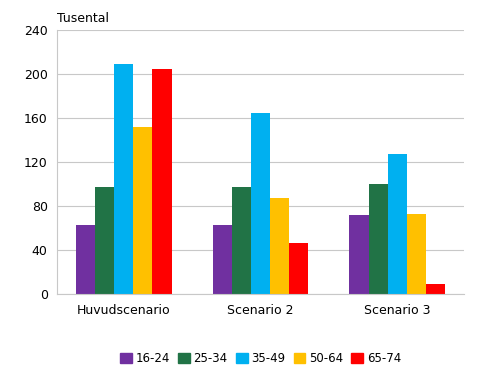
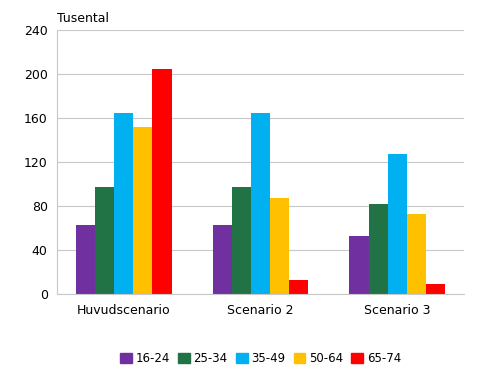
35-49/Huvudscenario: 209 -> 165
65-74/Scenario 2: 46 -> 13
16-24/Scenario 3: 72 -> 53
25-34/Scenario 3: 100 -> 82
